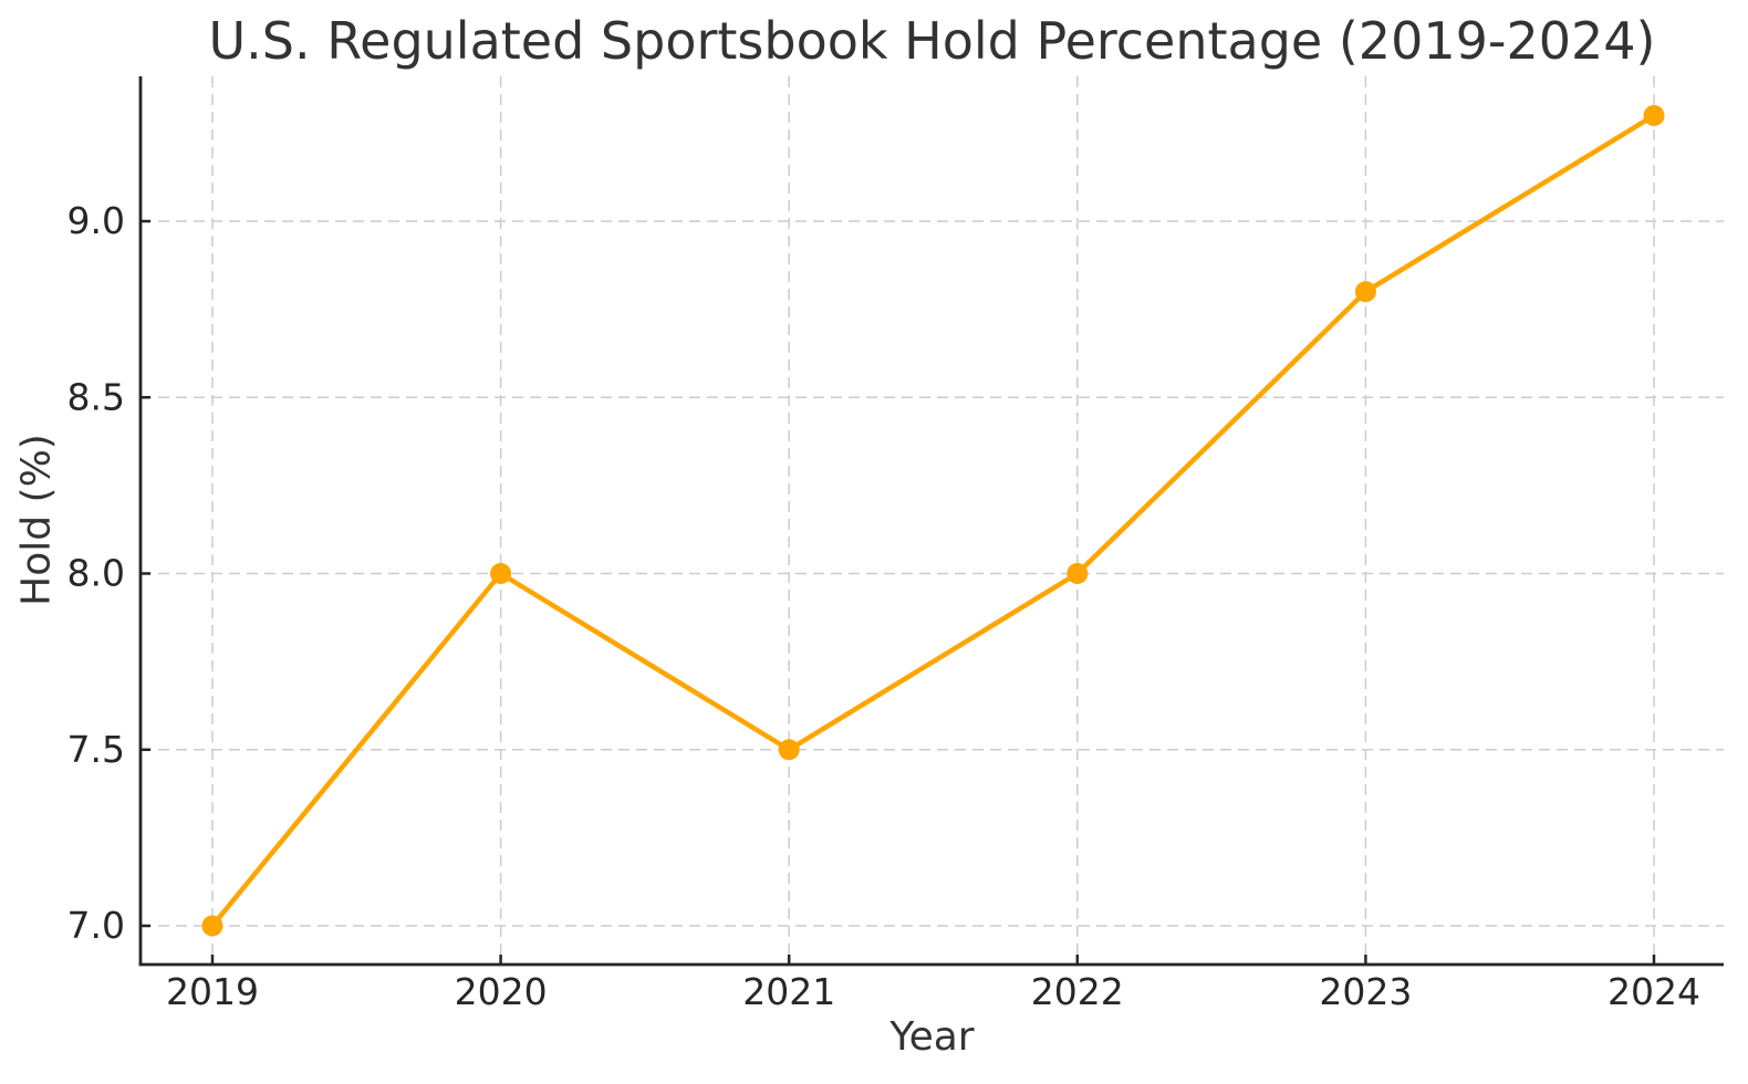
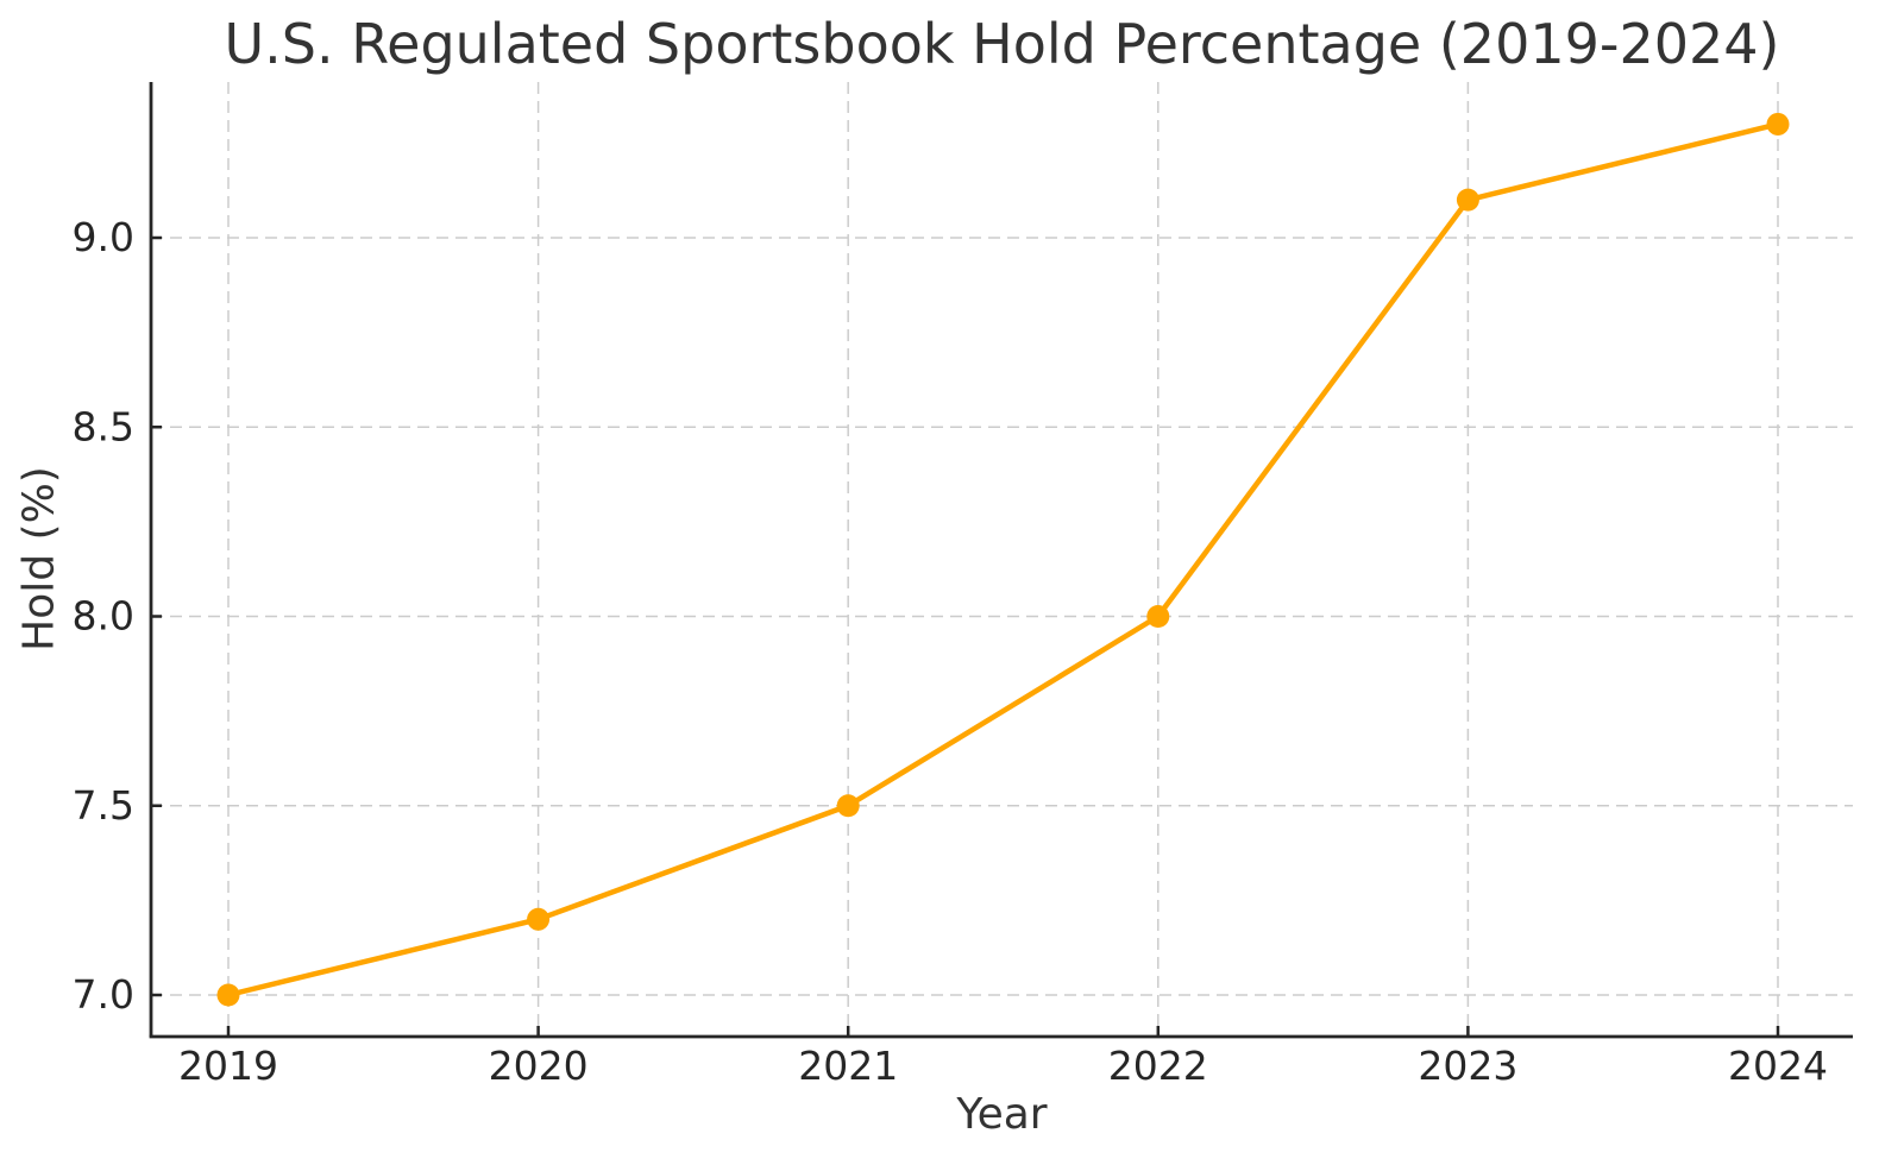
2020: 8.0 -> 7.2
2023: 8.8 -> 9.1
